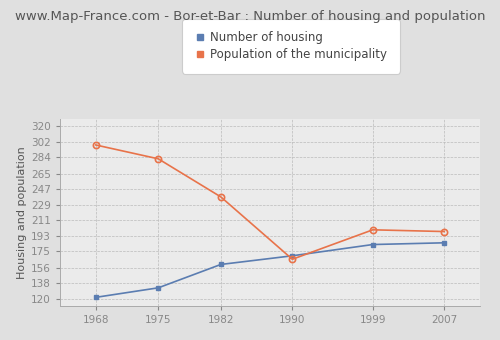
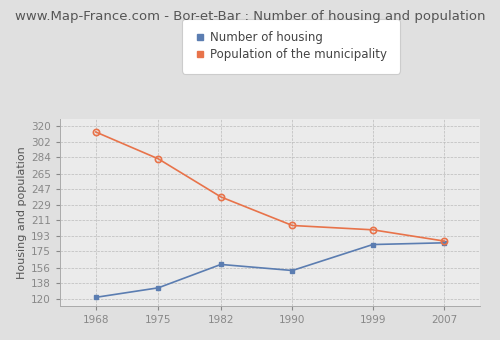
Population of the municipality/1968: 298 -> 313
Number of housing/1990: 170 -> 153
Population of the municipality/1990: 166 -> 205
Population of the municipality/2007: 198 -> 187
